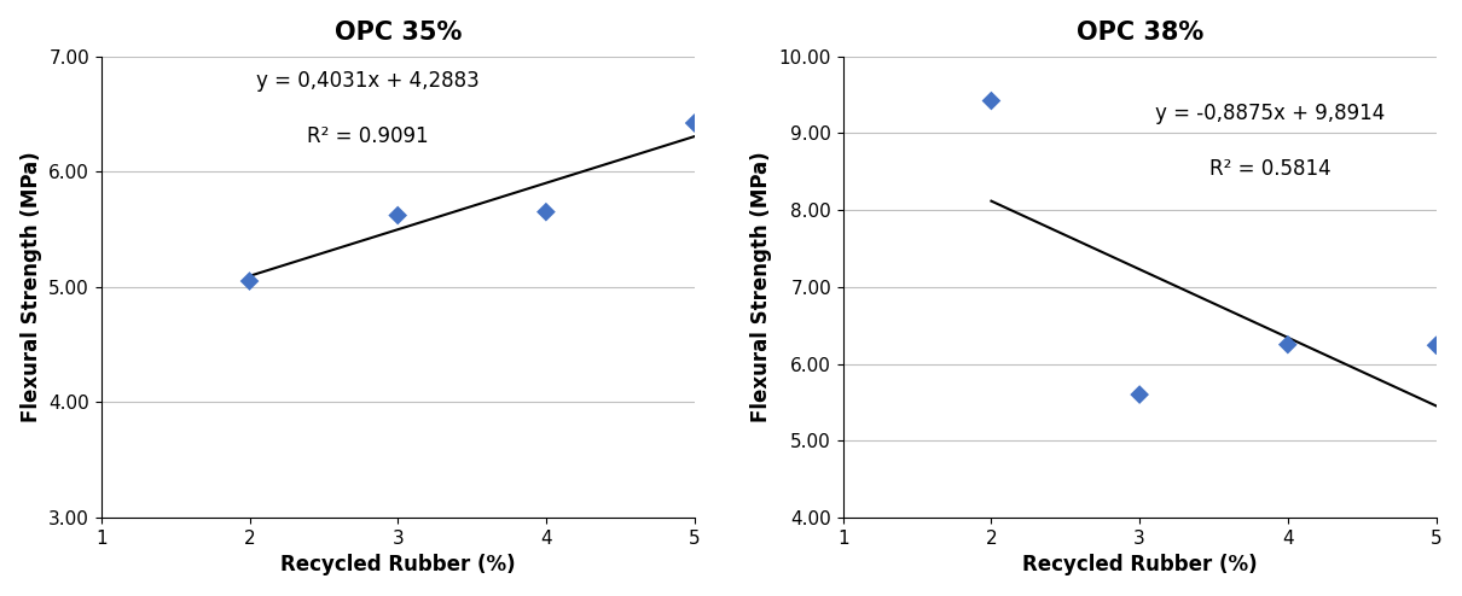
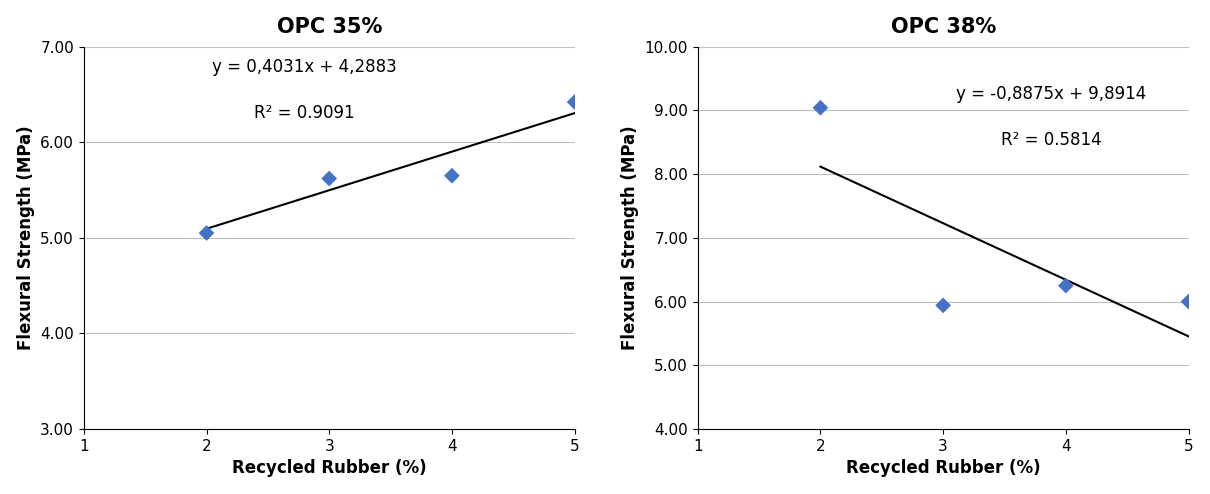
OPC 38%/2: 9.42 -> 9.04
OPC 38%/3: 5.60 -> 5.94
OPC 38%/5: 6.24 -> 6.00
